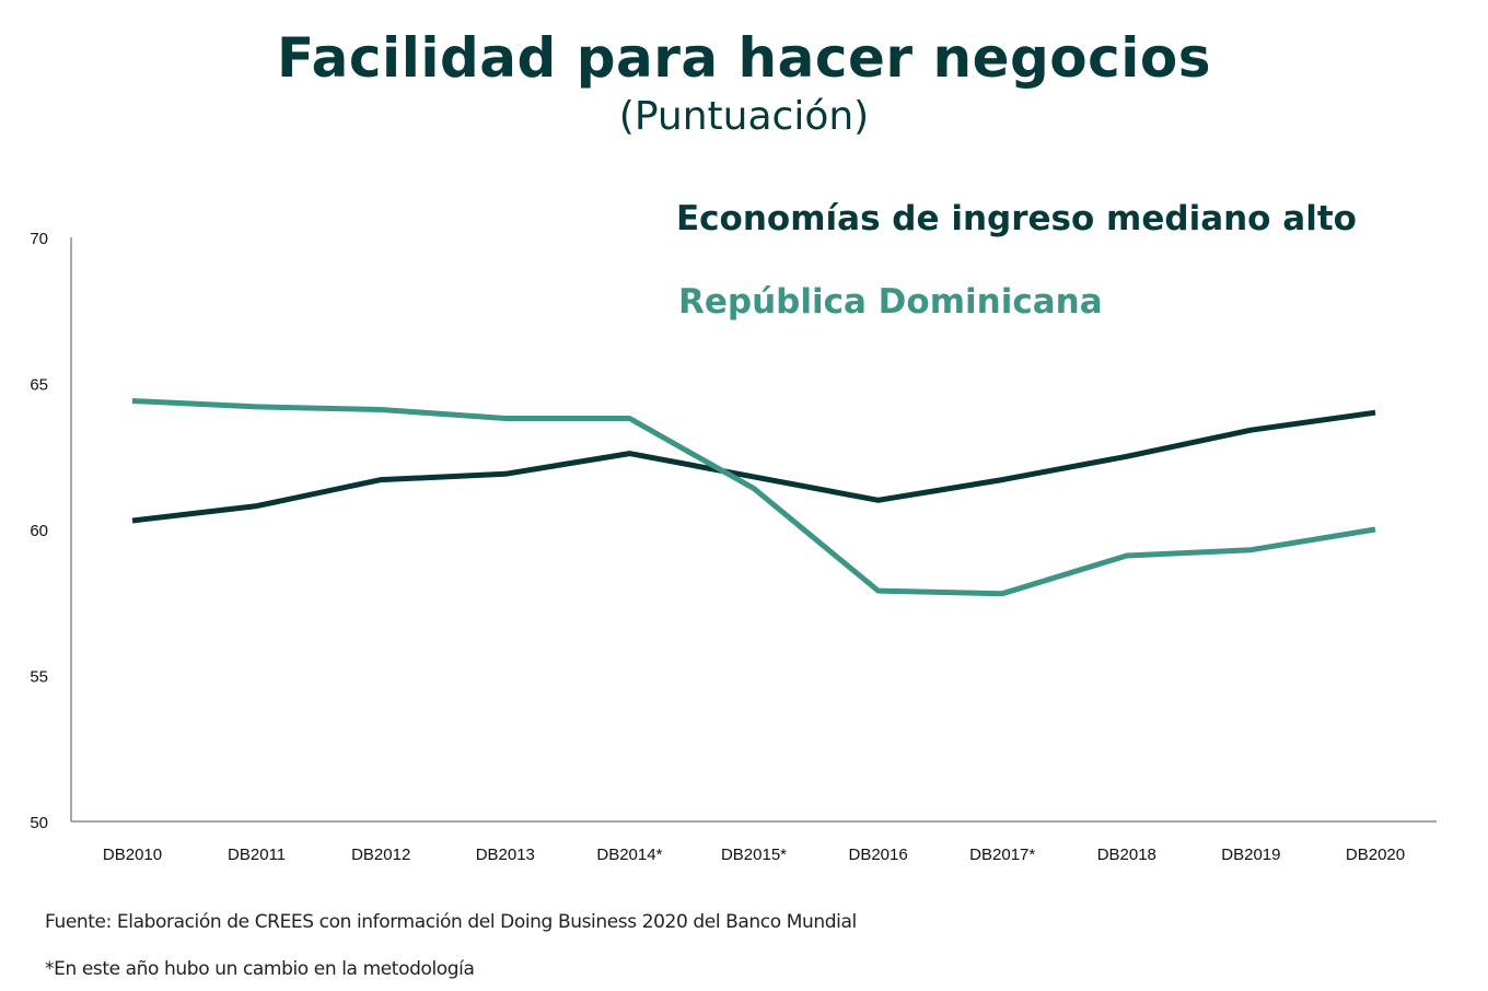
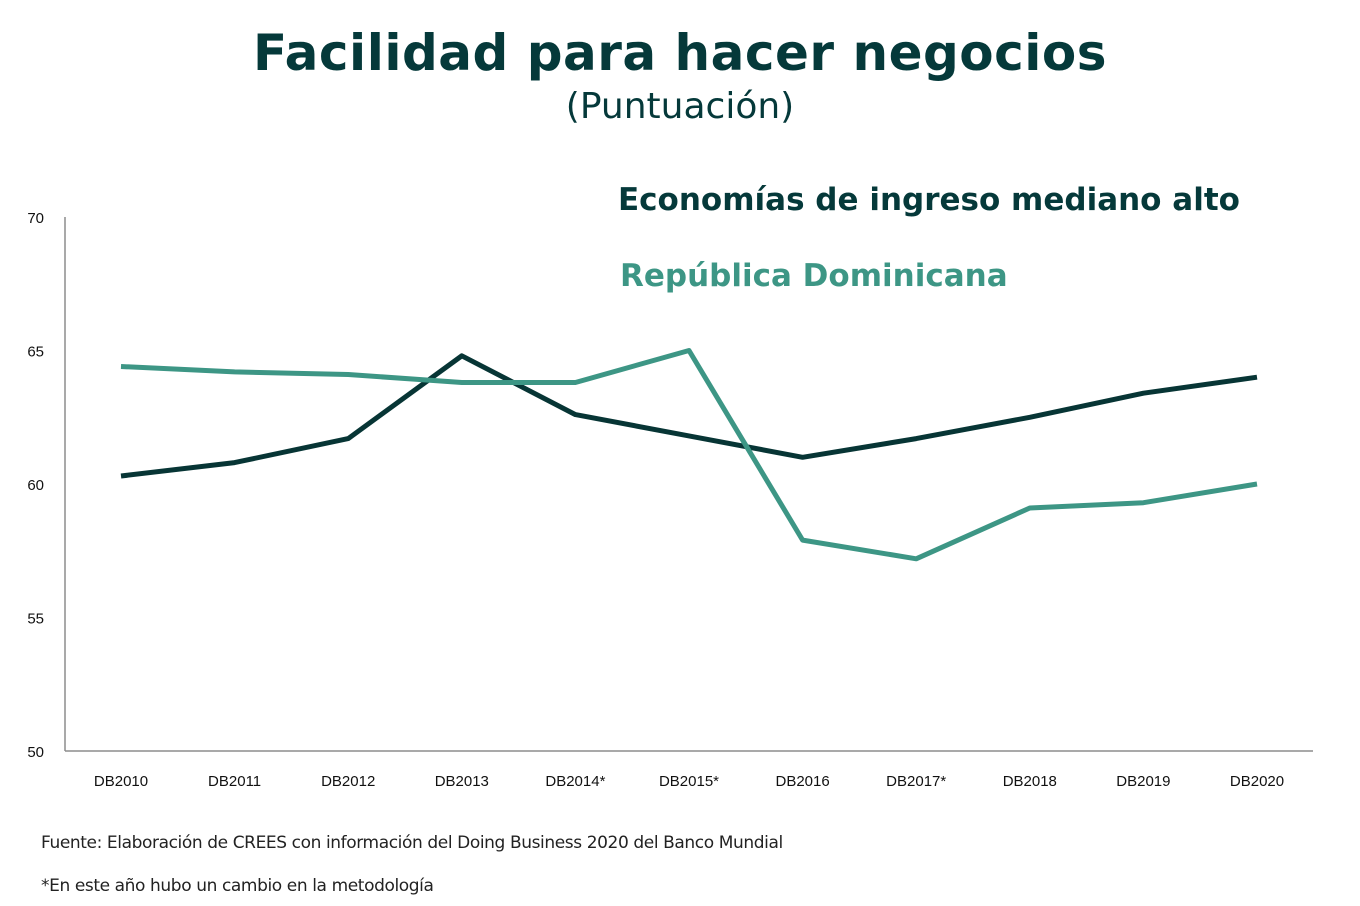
Economías de ingreso mediano alto/DB2013: 61.9 -> 64.8
República Dominicana/DB2015*: 61.4 -> 65.0
República Dominicana/DB2017*: 57.8 -> 57.2
